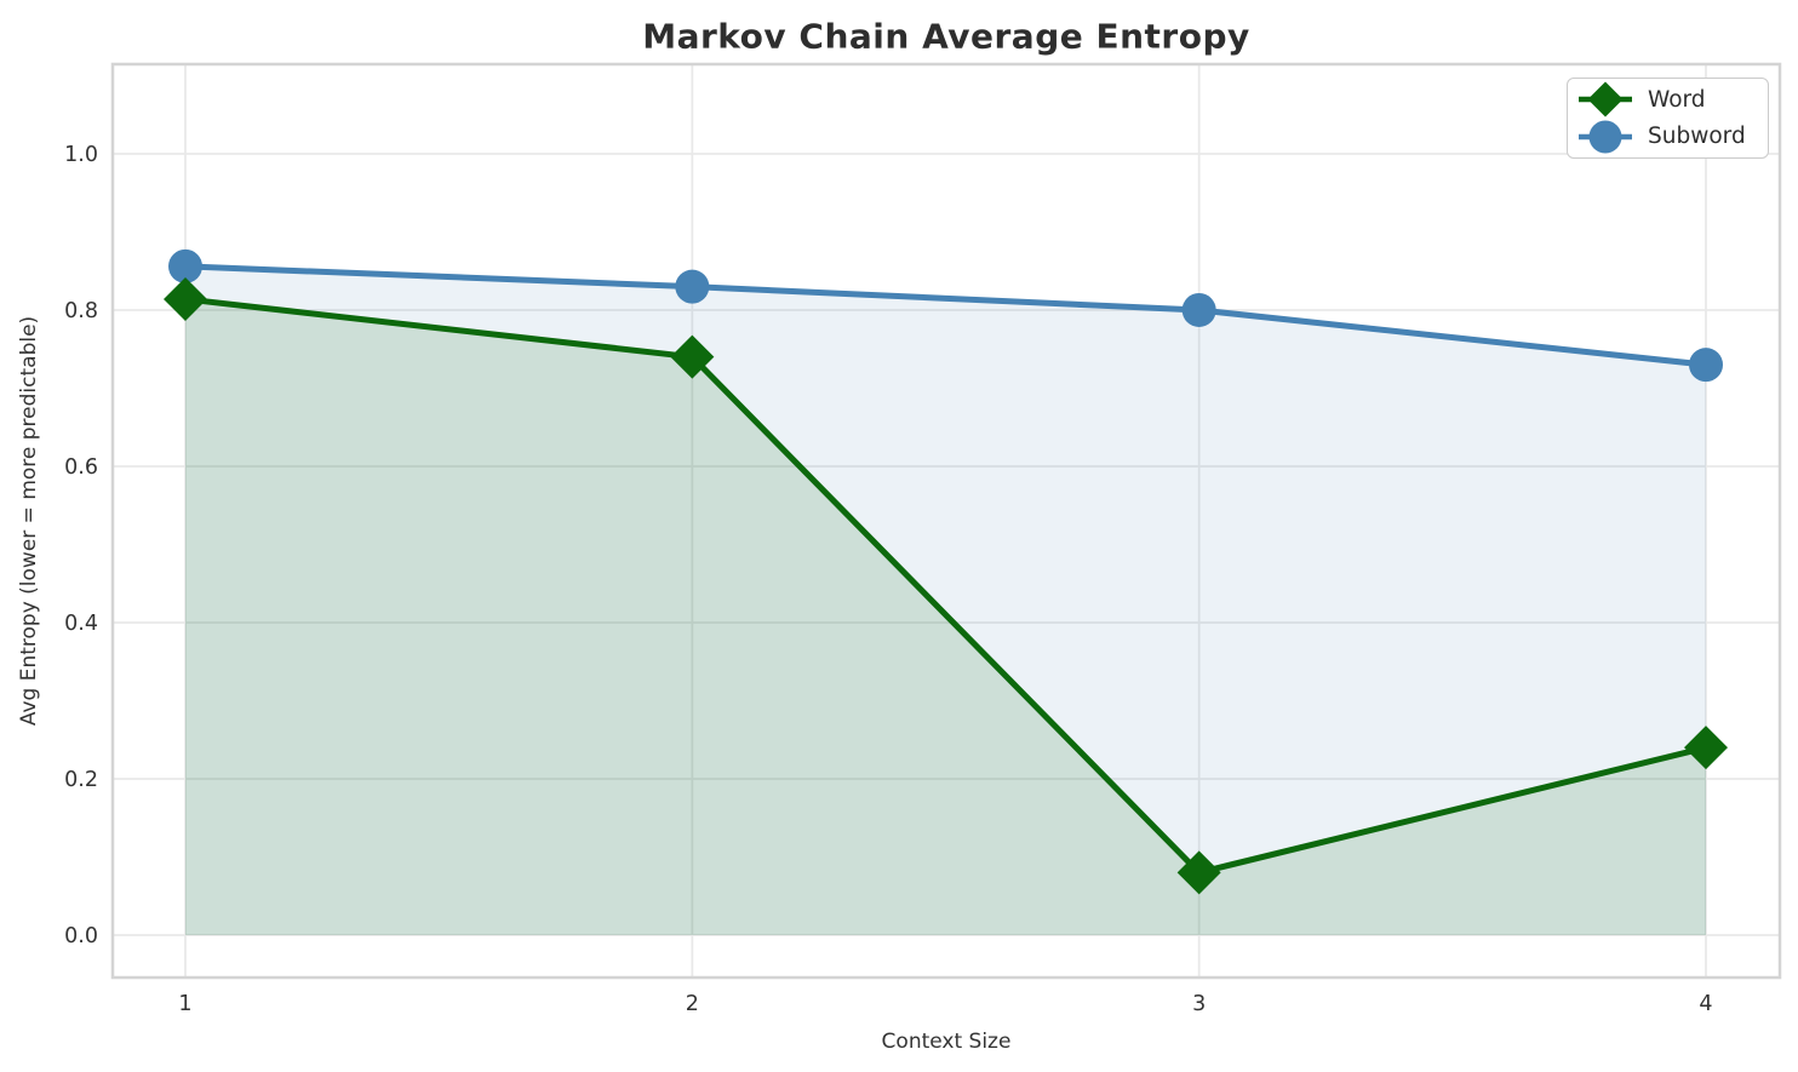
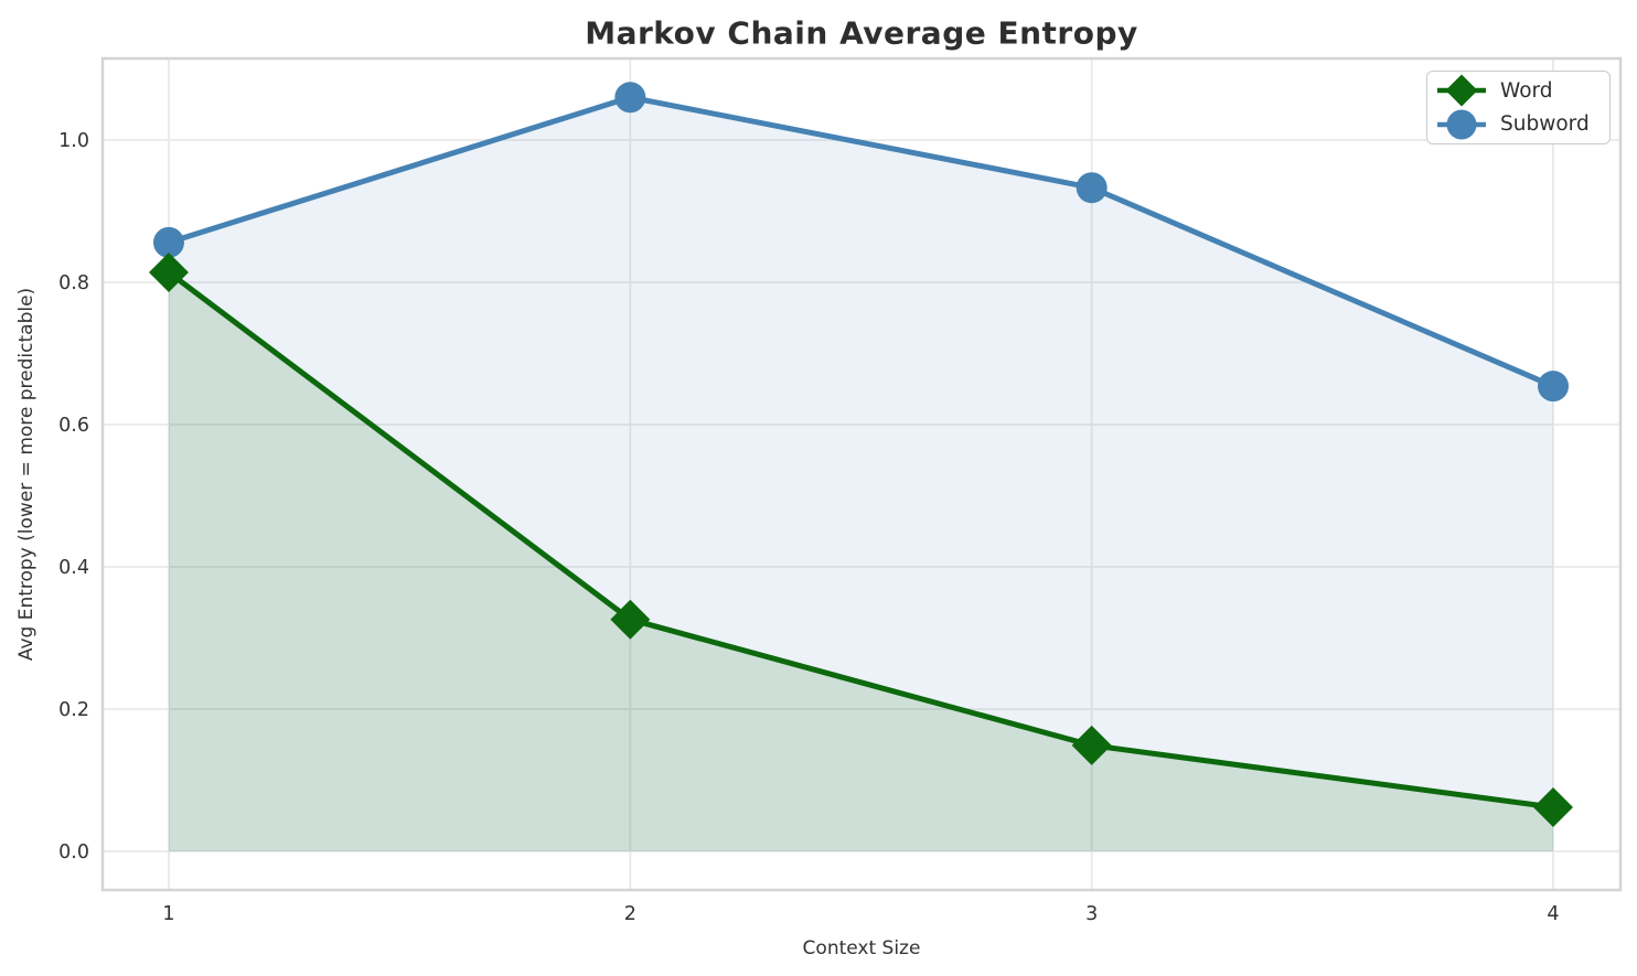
Word/2: 0.74 -> 0.33
Subword/2: 0.83 -> 1.06
Word/3: 0.08 -> 0.15
Subword/3: 0.80 -> 0.93
Word/4: 0.24 -> 0.06
Subword/4: 0.73 -> 0.65
